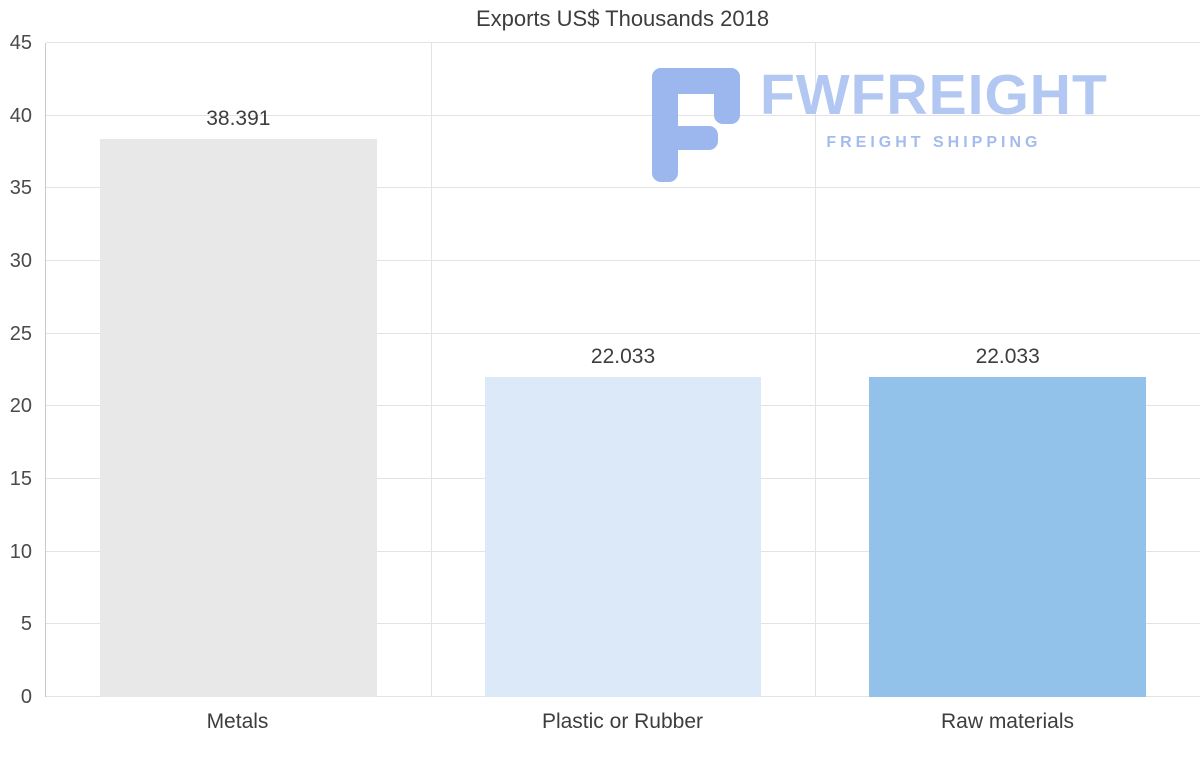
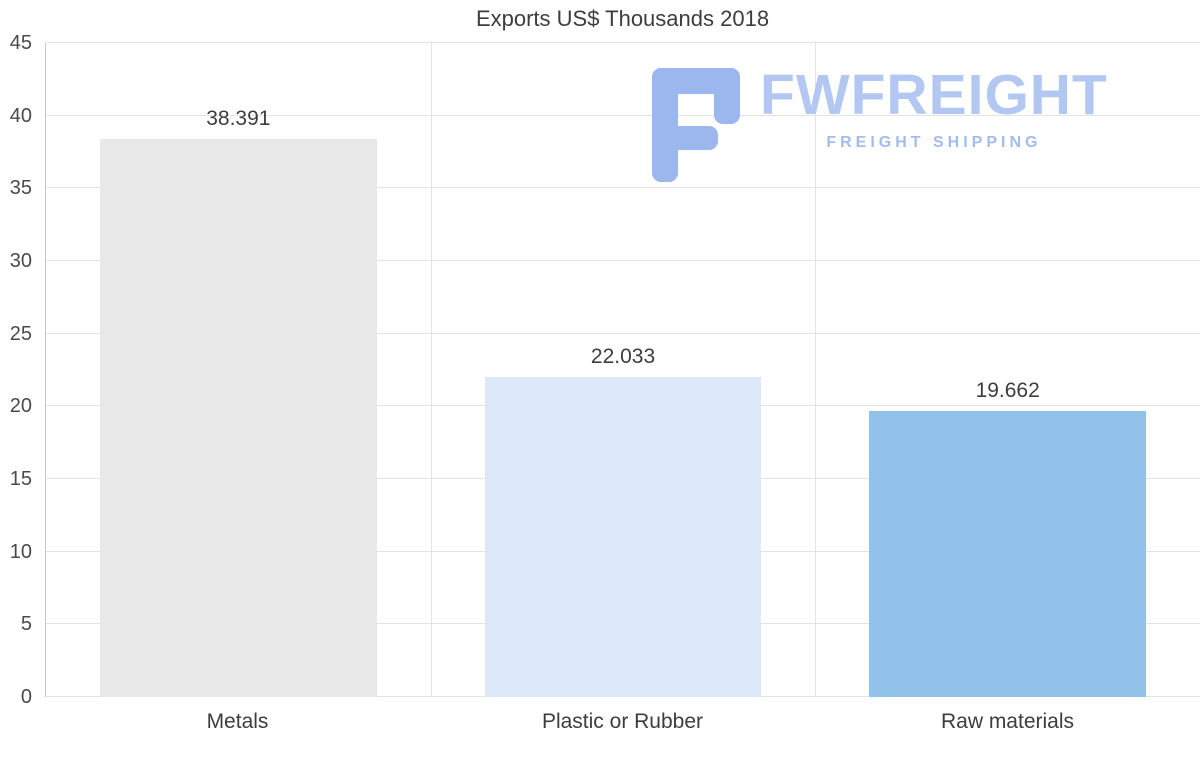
Raw materials: 22.033 -> 19.662
